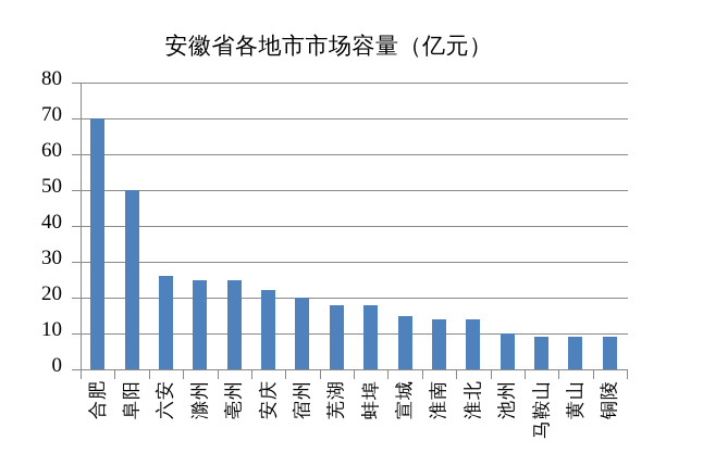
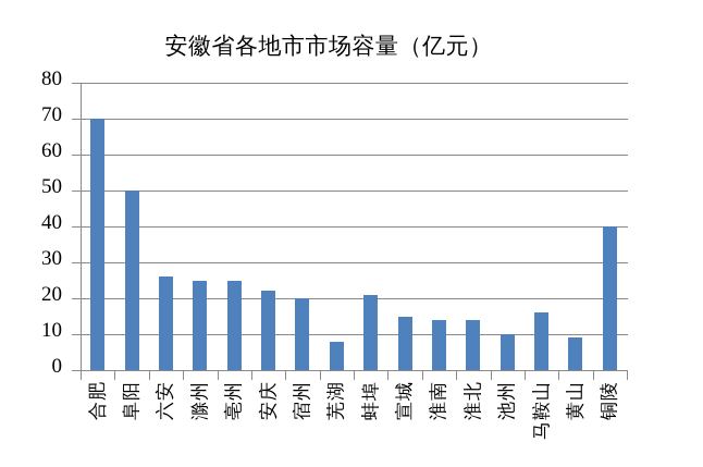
芜湖: 18 -> 8
蚌埠: 18 -> 21
马鞍山: 9 -> 16
铜陵: 9 -> 40
